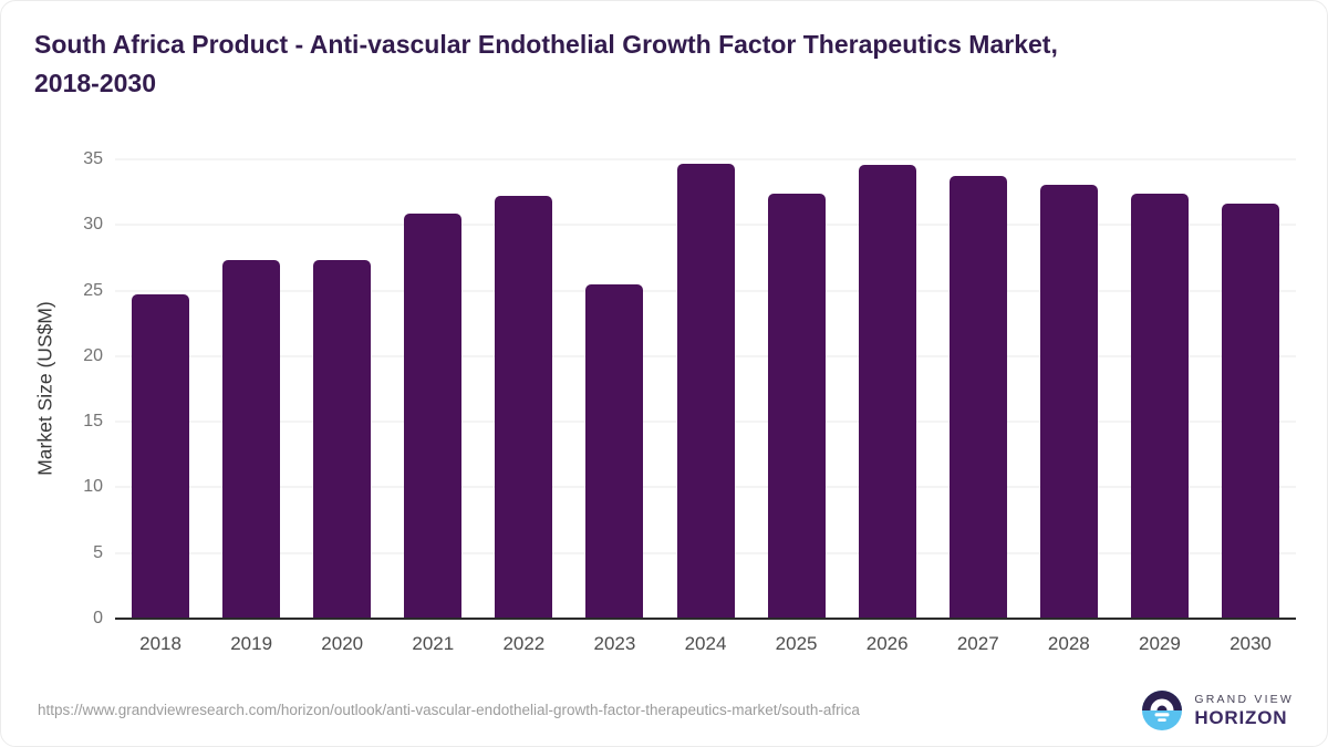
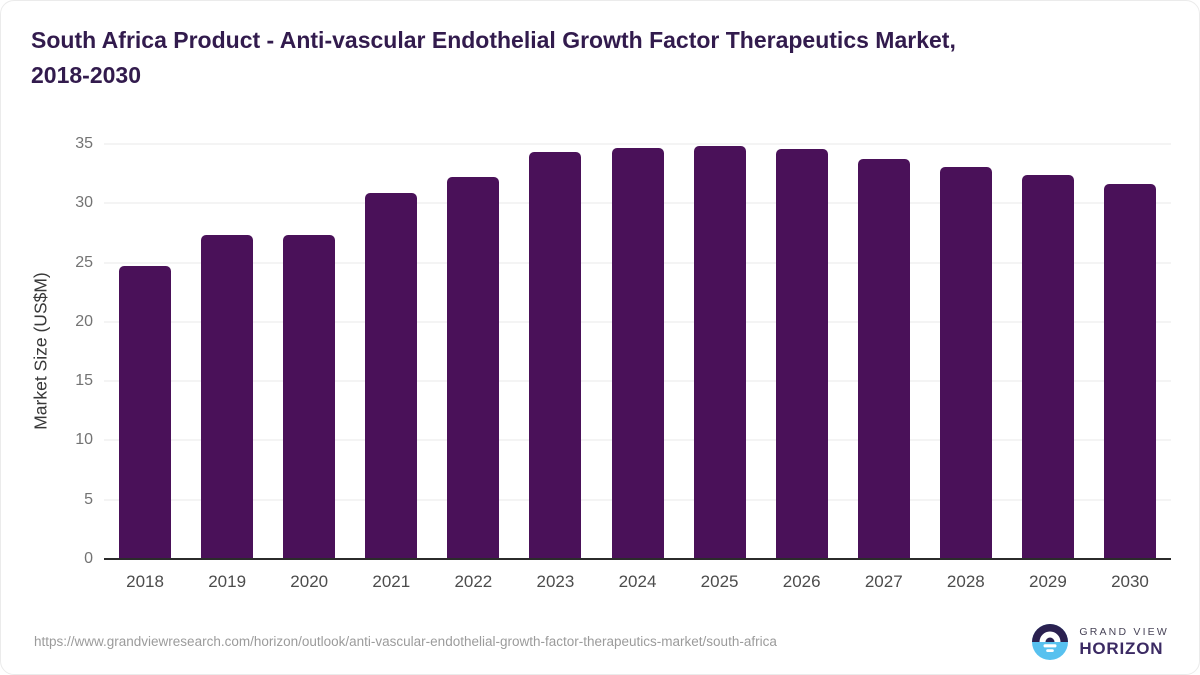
2023: 25.5 -> 34.3
2025: 32.4 -> 34.8
